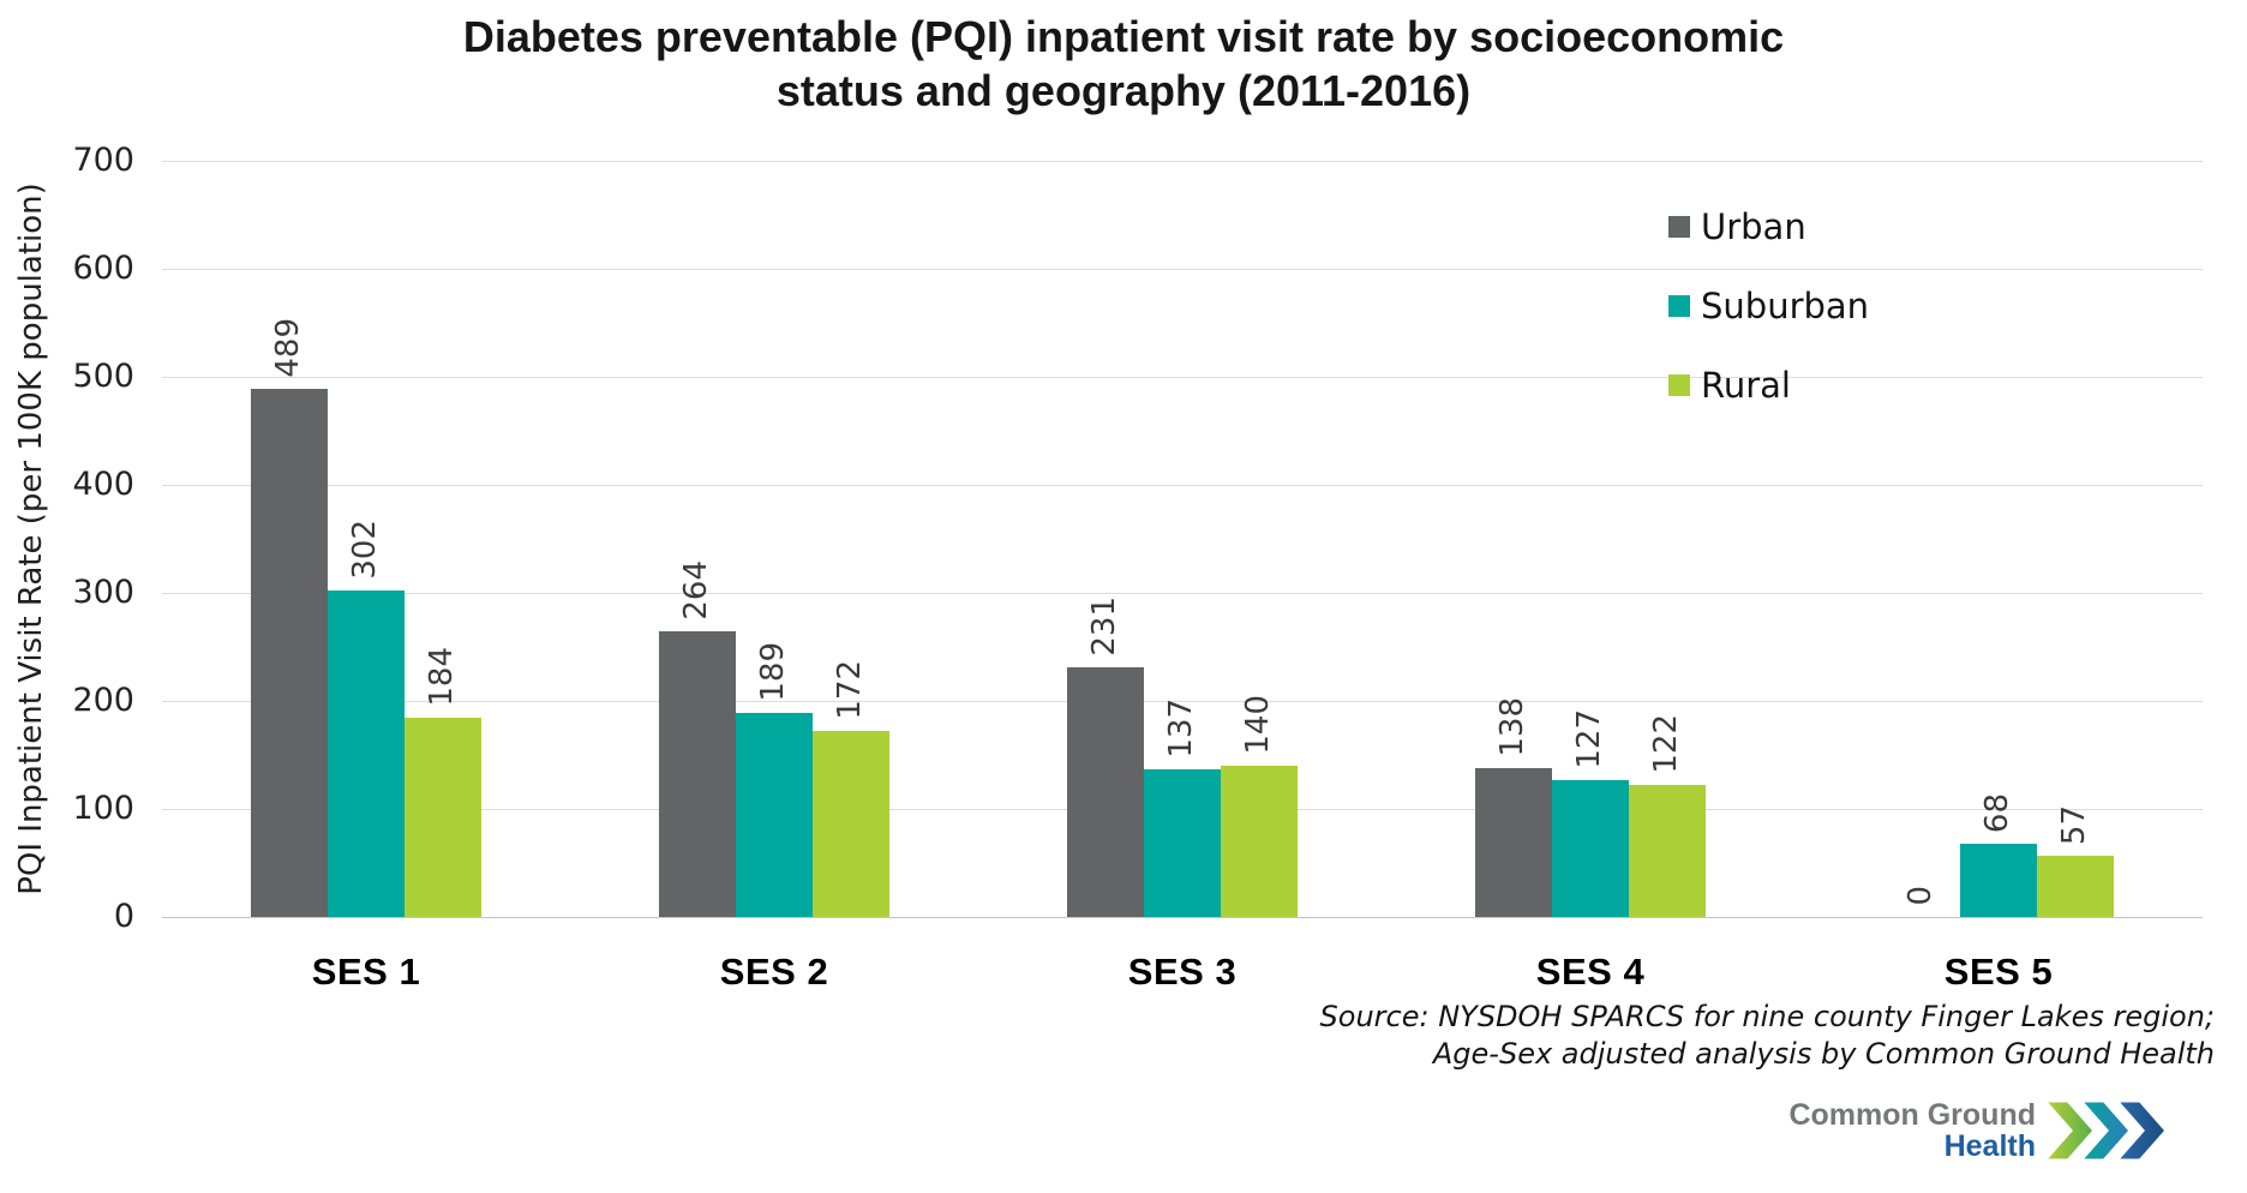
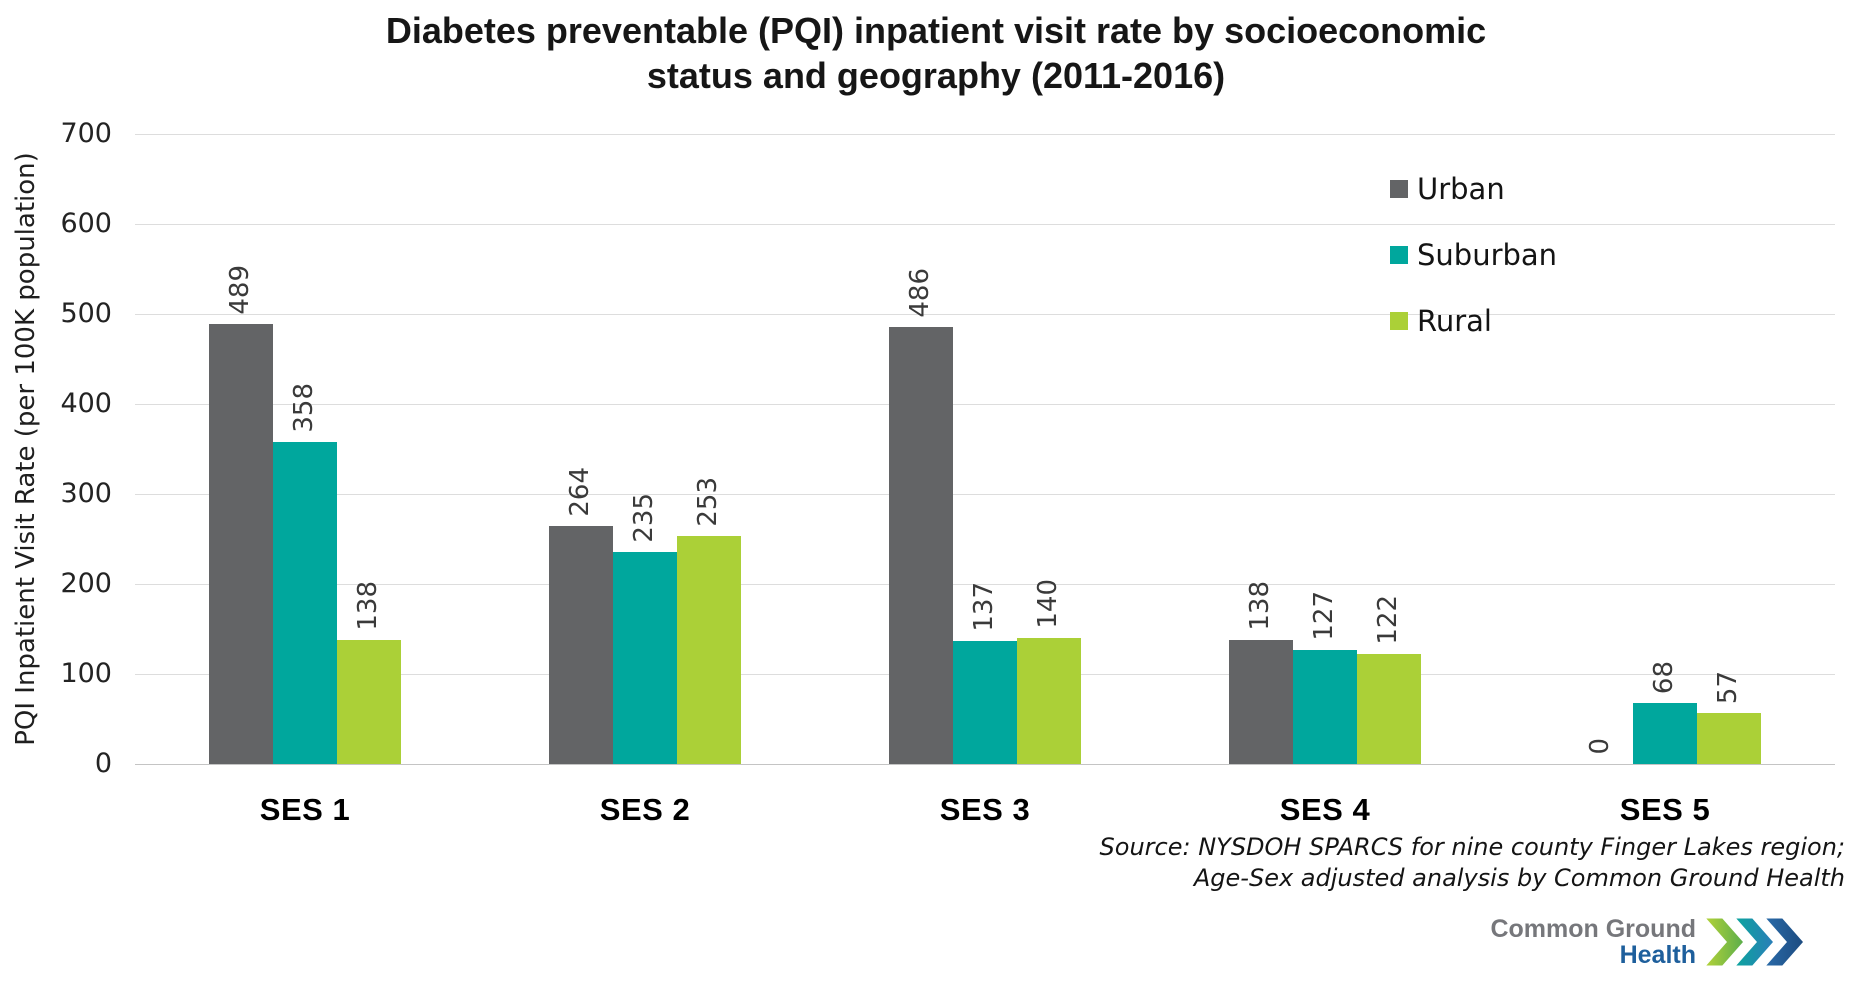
Suburban/SES 1: 302 -> 358
Rural/SES 1: 184 -> 138
Suburban/SES 2: 189 -> 235
Rural/SES 2: 172 -> 253
Urban/SES 3: 231 -> 486
